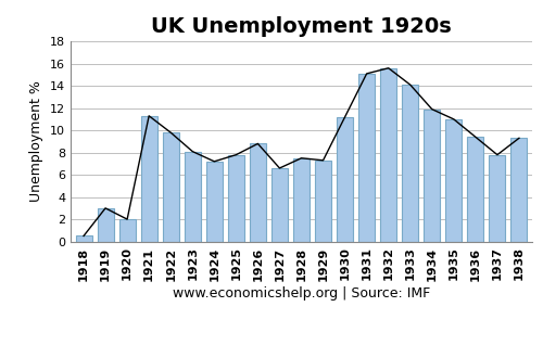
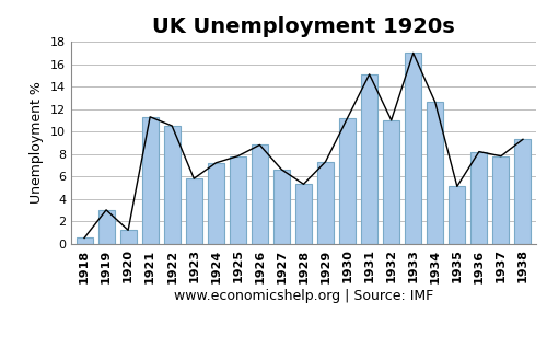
1920: 2.0 -> 1.2
1922: 9.8 -> 10.5
1923: 8.1 -> 5.8
1928: 7.5 -> 5.3
1932: 15.6 -> 11.0
1933: 14.1 -> 17.0
1934: 11.9 -> 12.6
1935: 11.0 -> 5.1
1936: 9.4 -> 8.2
